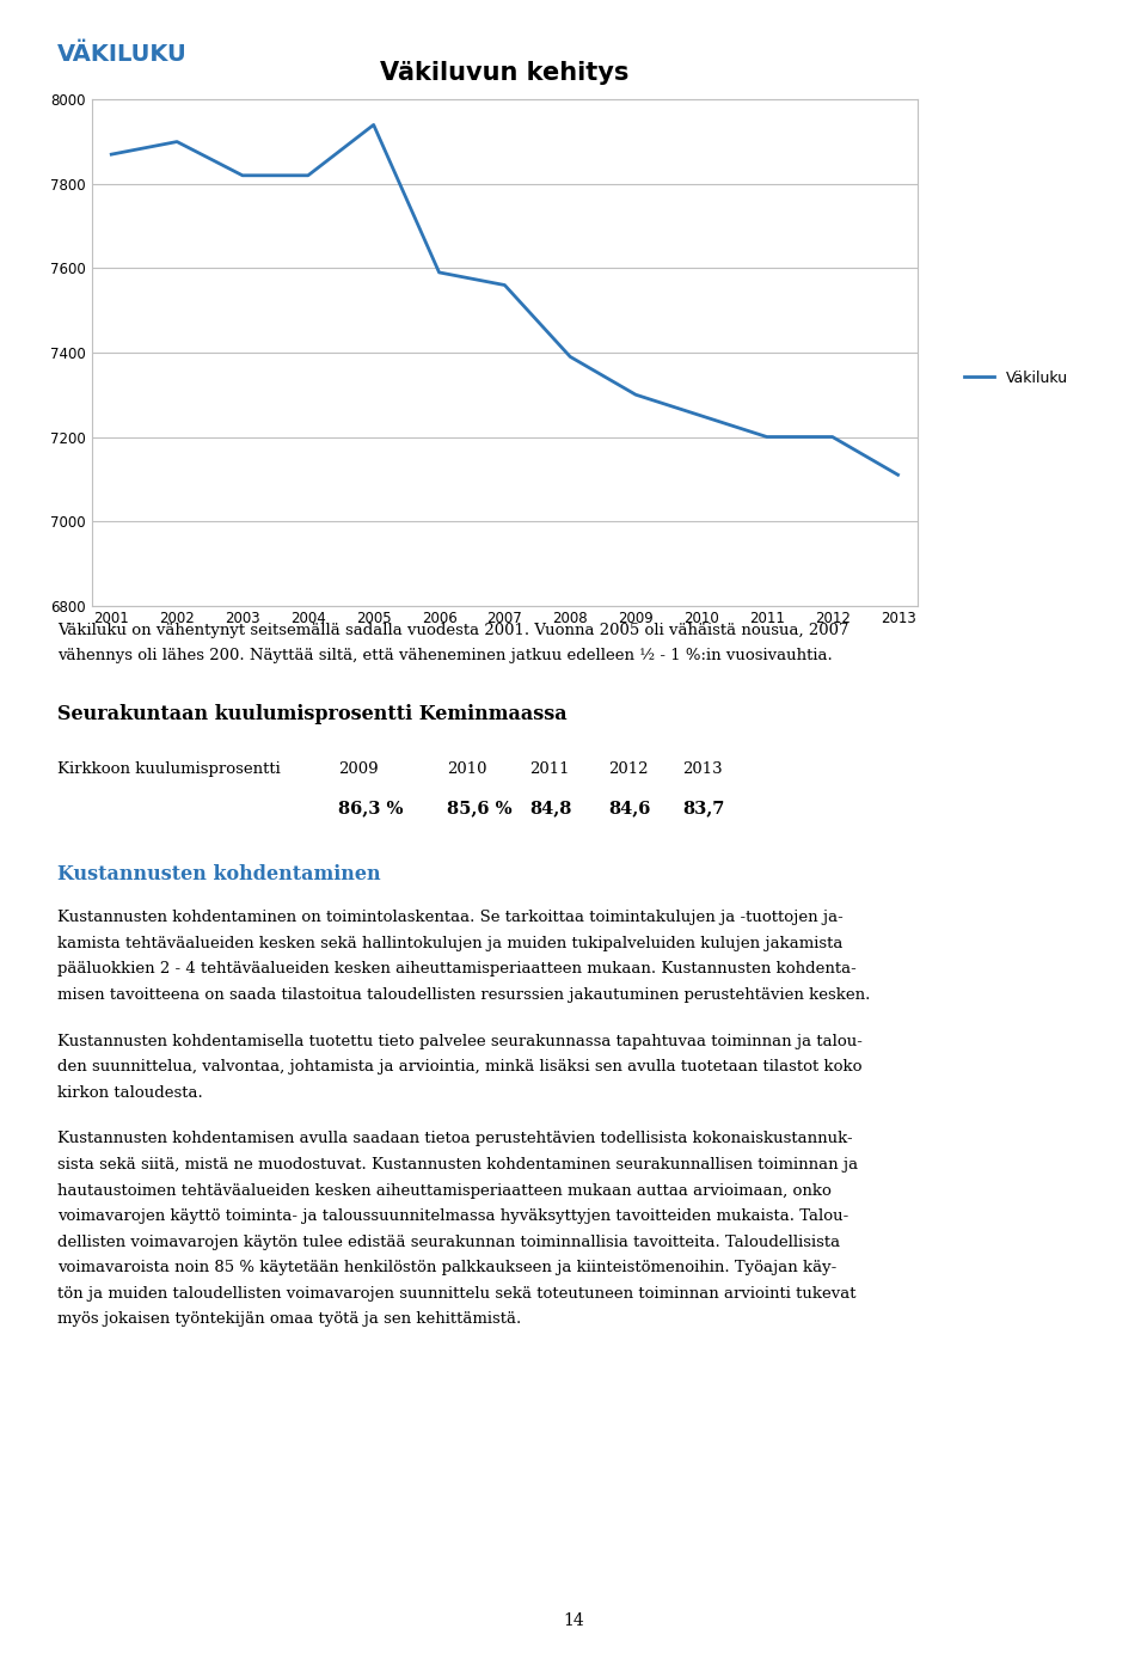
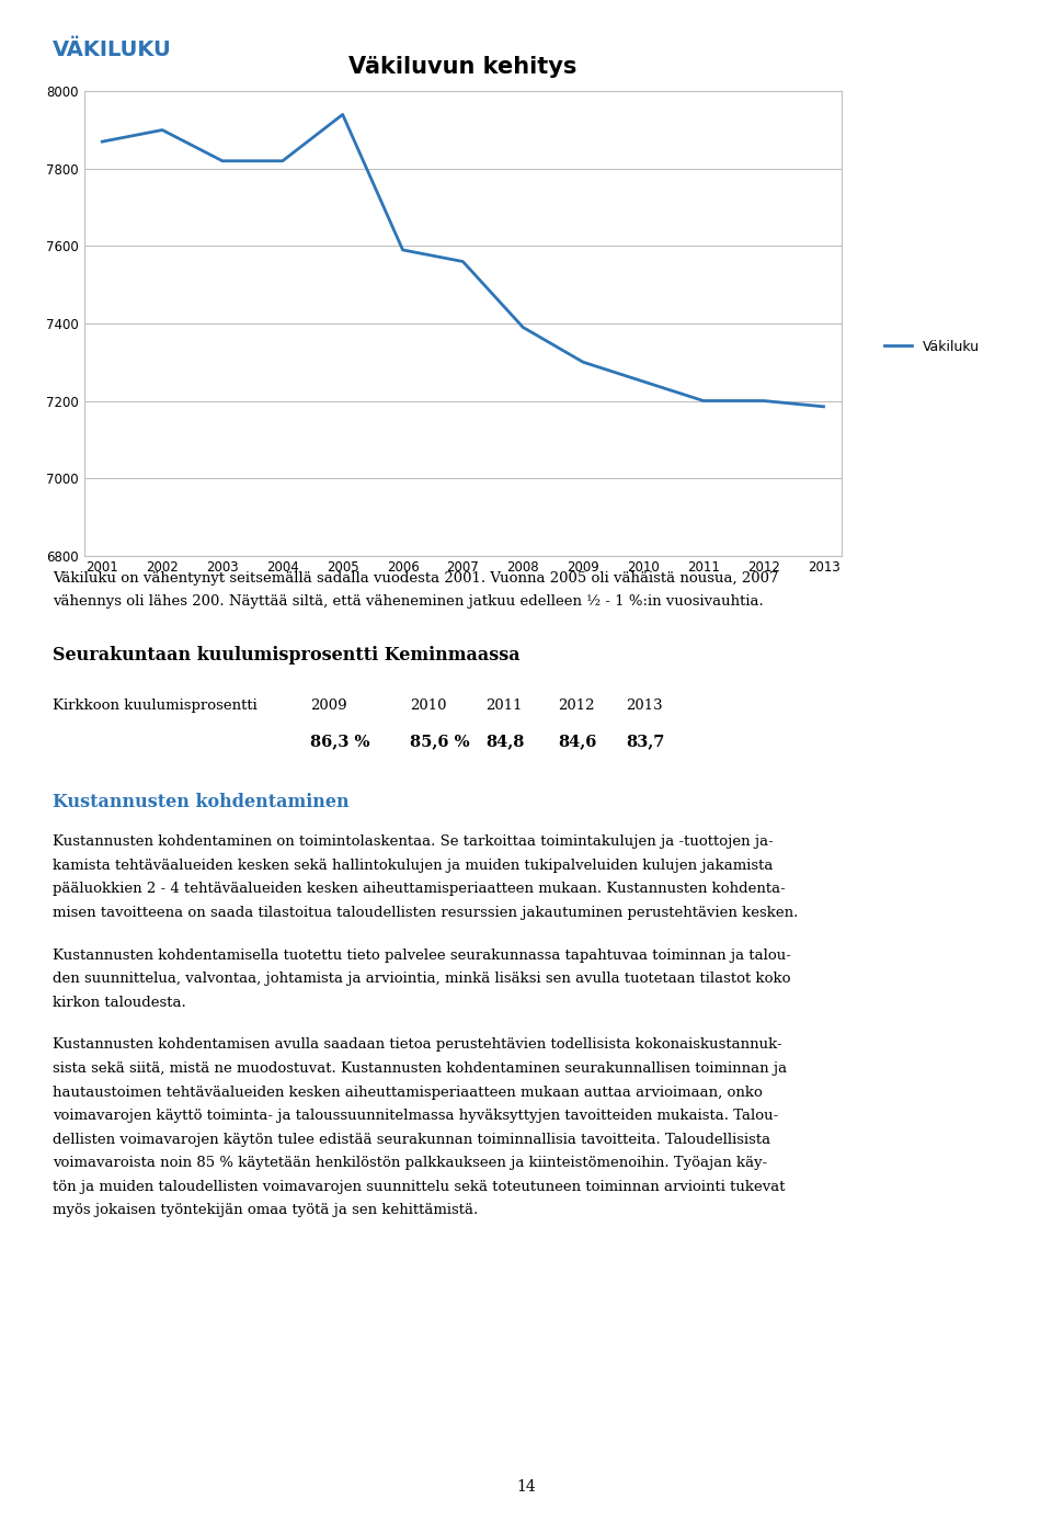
2013: 7110 -> 7185
